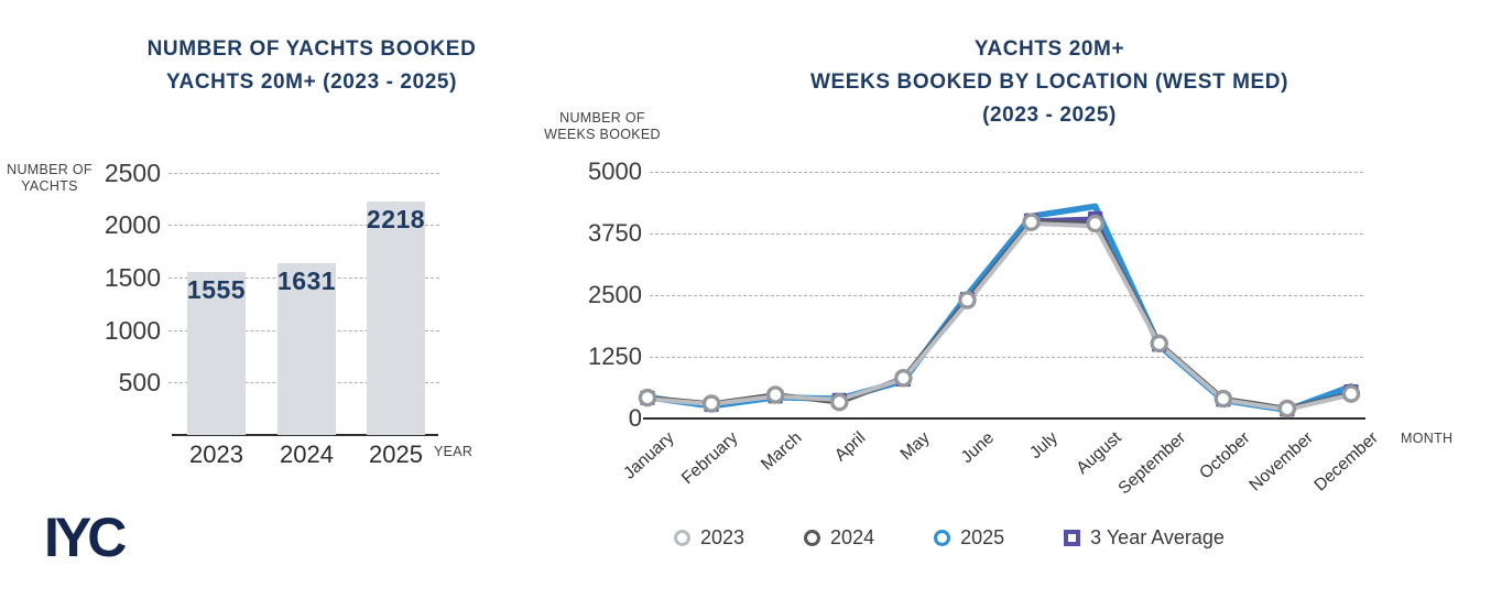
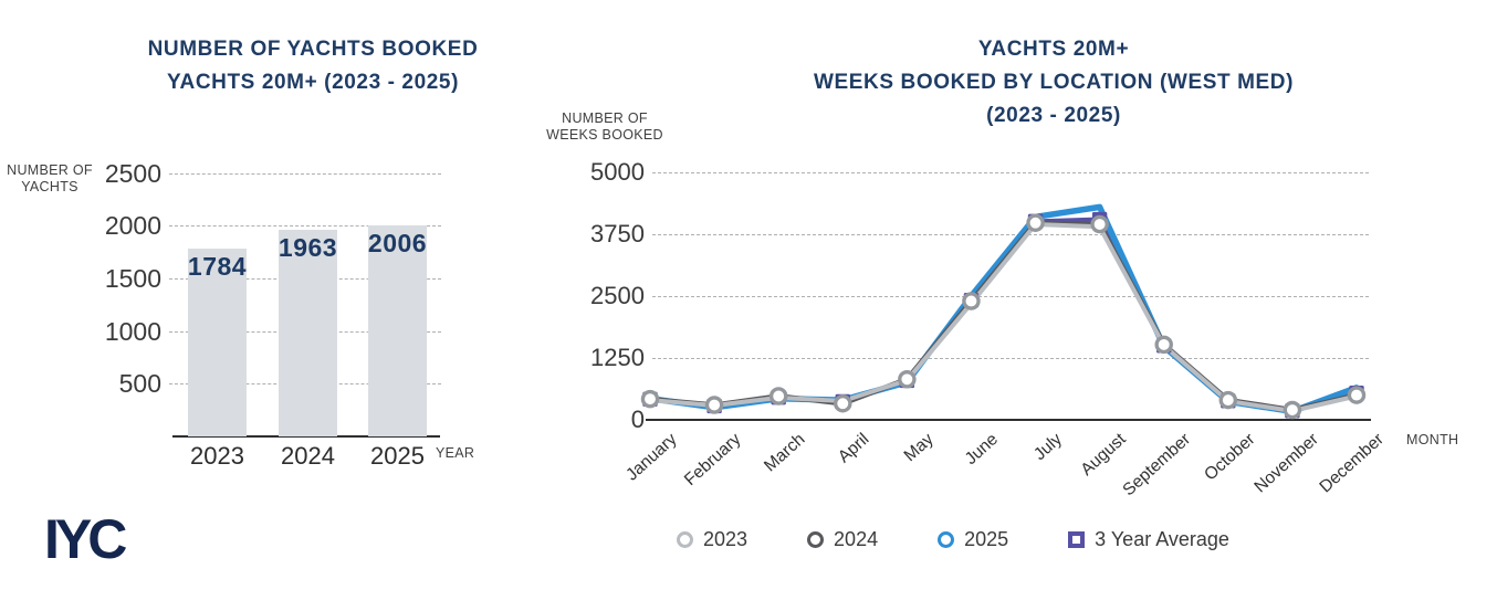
NUMBER OF YACHTS BOOKED/2023: 1555 -> 1784
NUMBER OF YACHTS BOOKED/2024: 1631 -> 1963
NUMBER OF YACHTS BOOKED/2025: 2218 -> 2006
